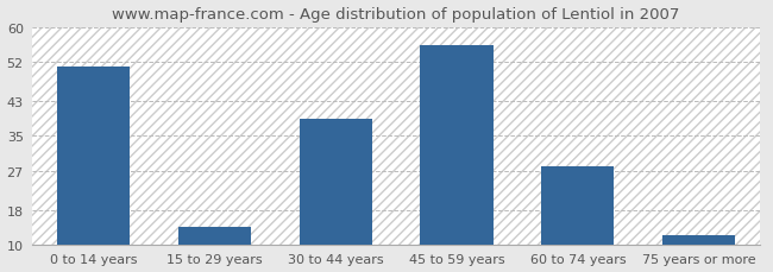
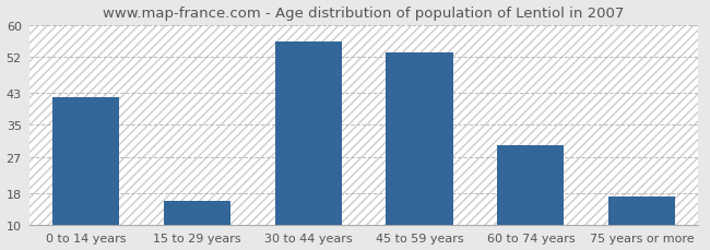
0 to 14 years: 51 -> 42
15 to 29 years: 14 -> 16
30 to 44 years: 39 -> 56
45 to 59 years: 56 -> 53
60 to 74 years: 28 -> 30
75 years or more: 12 -> 17
